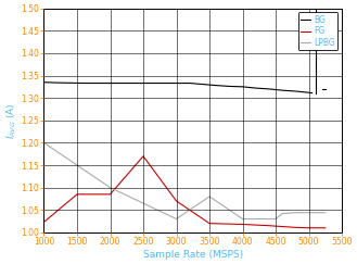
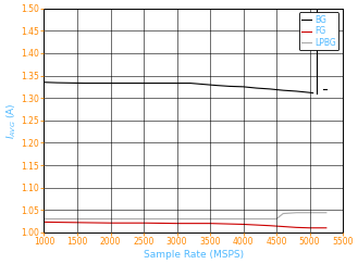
LPBG/1000: 1.200 -> 1.030
FG/1500: 1.085 -> 1.022
FG/2000: 1.085 -> 1.021
LPBG/2000: 1.100 -> 1.030
FG/2500: 1.170 -> 1.021
FG/3000: 1.070 -> 1.020
LPBG/3500: 1.080 -> 1.030
